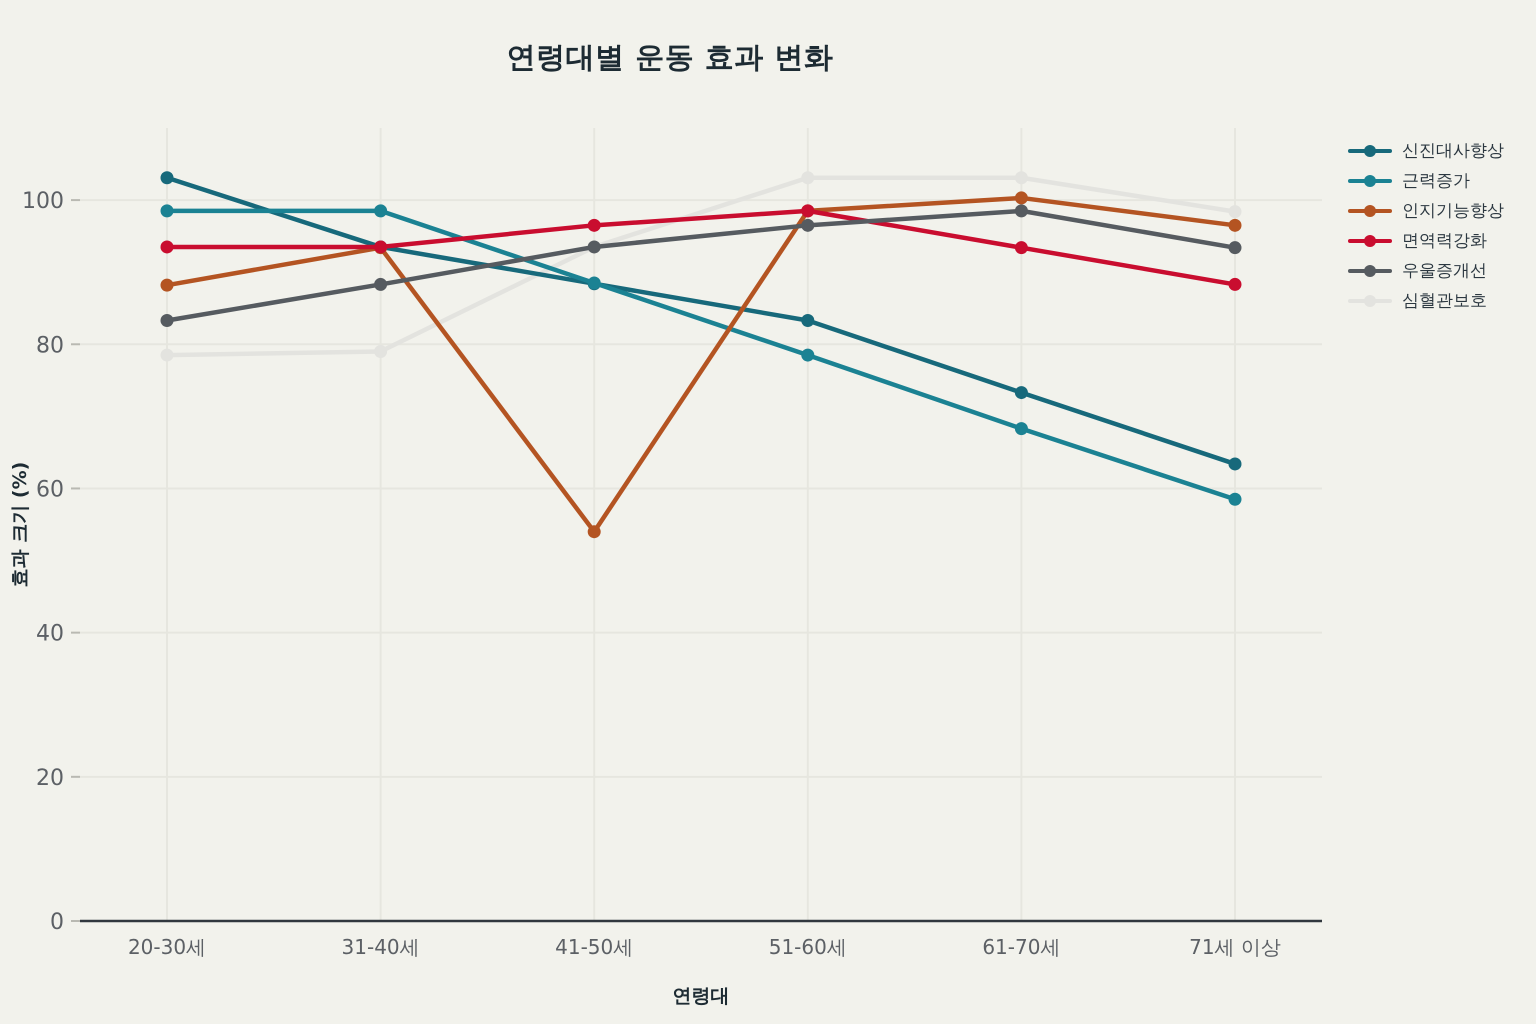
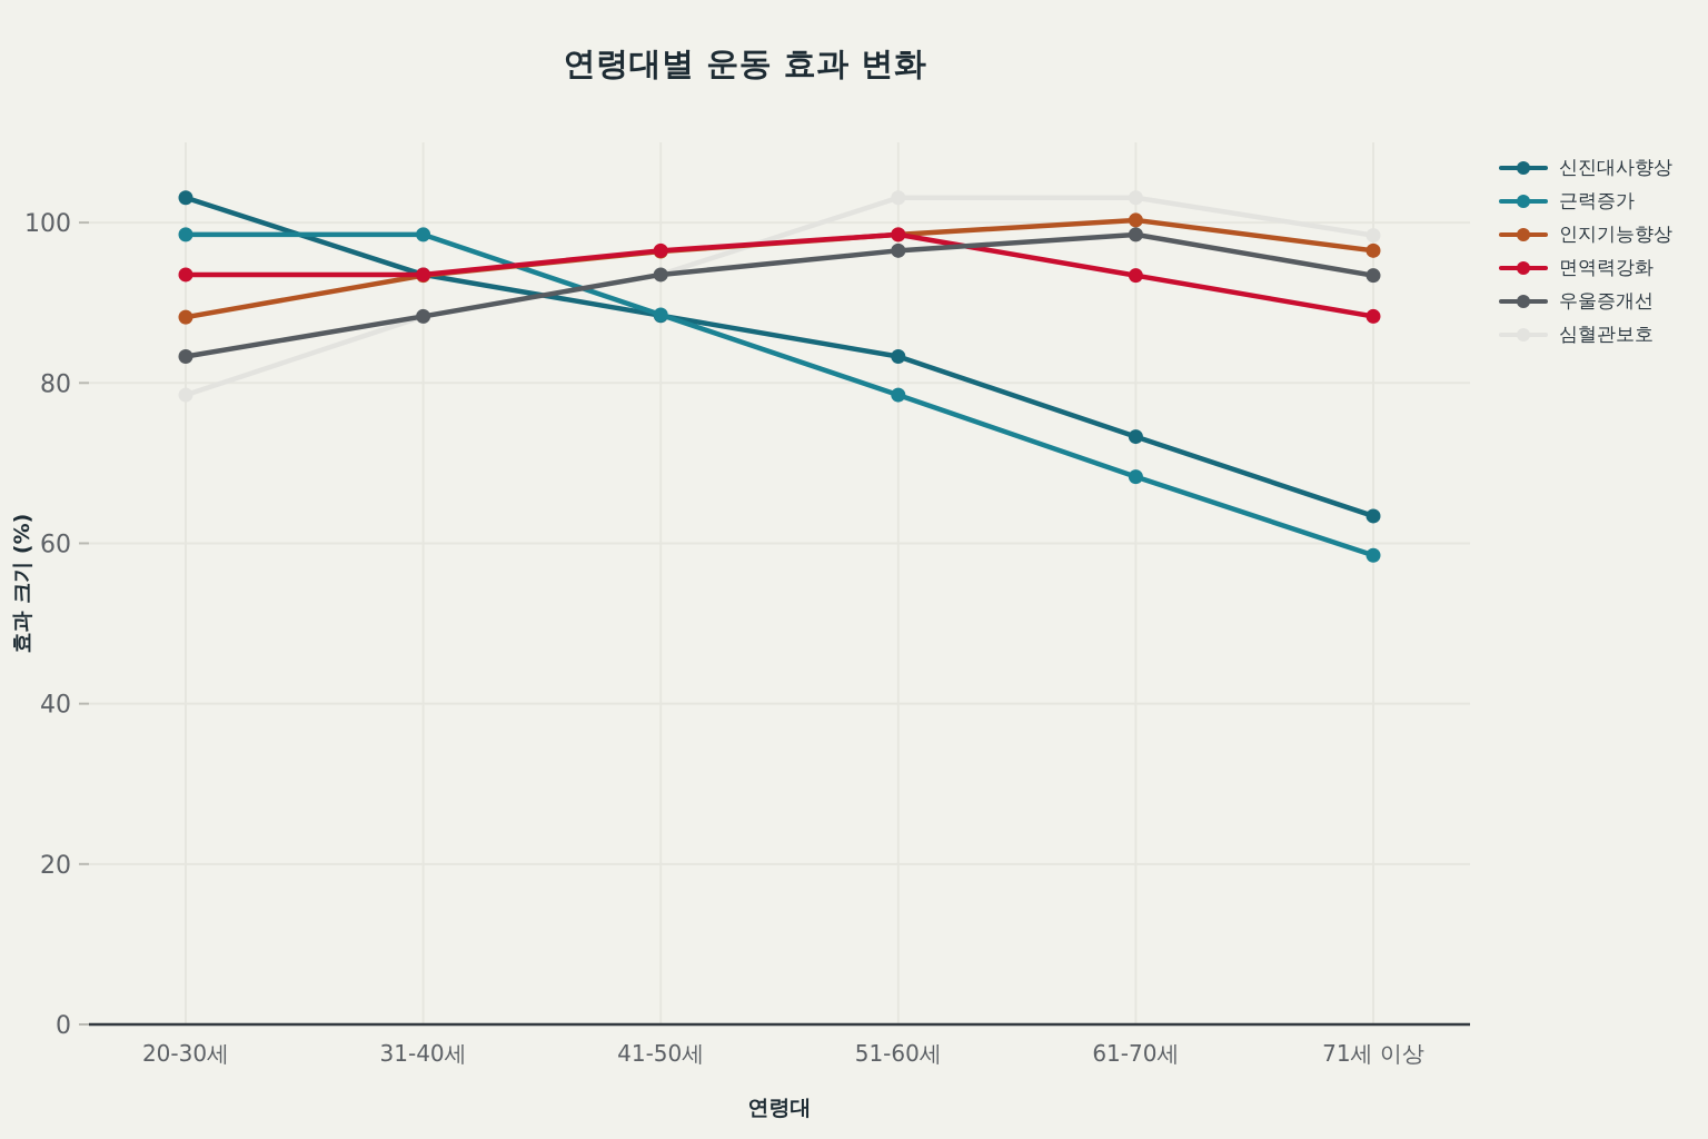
심혈관보호/31-40세: 79 -> 88
인지기능향상/41-50세: 54 -> 96
